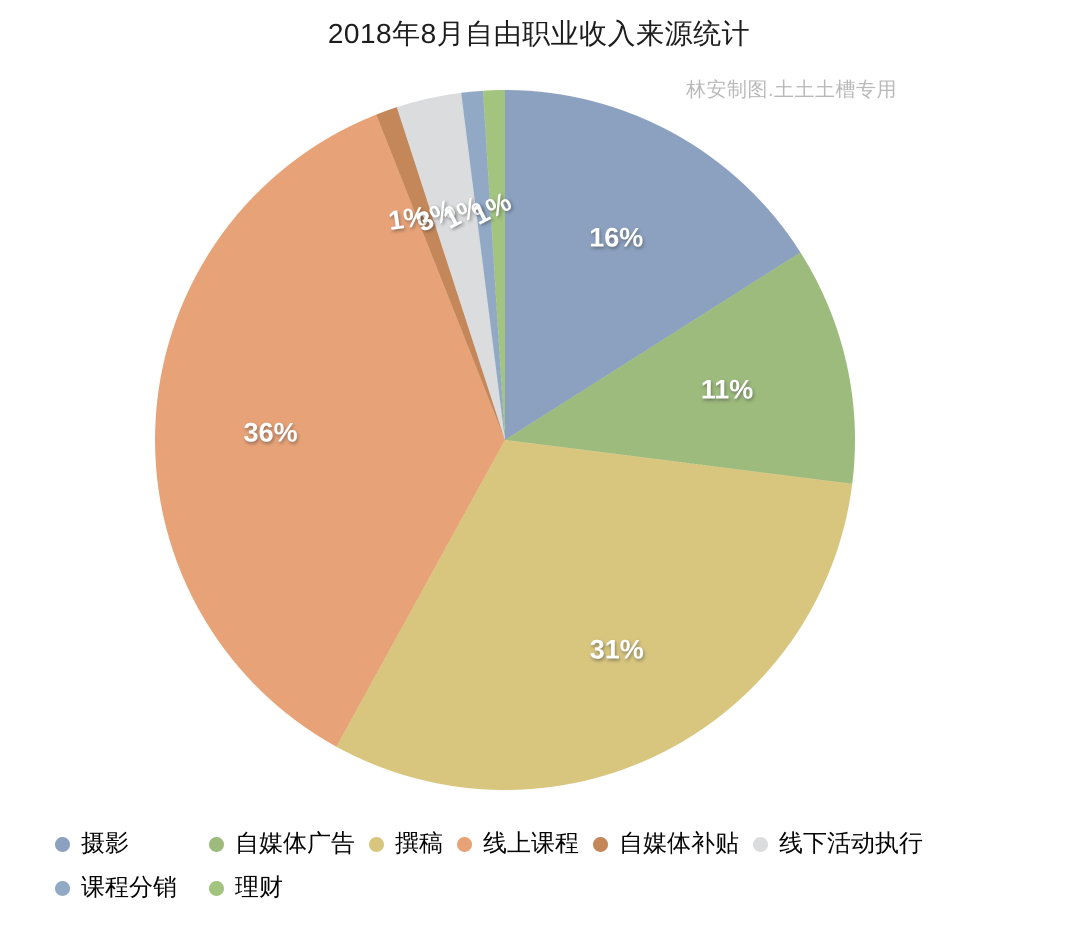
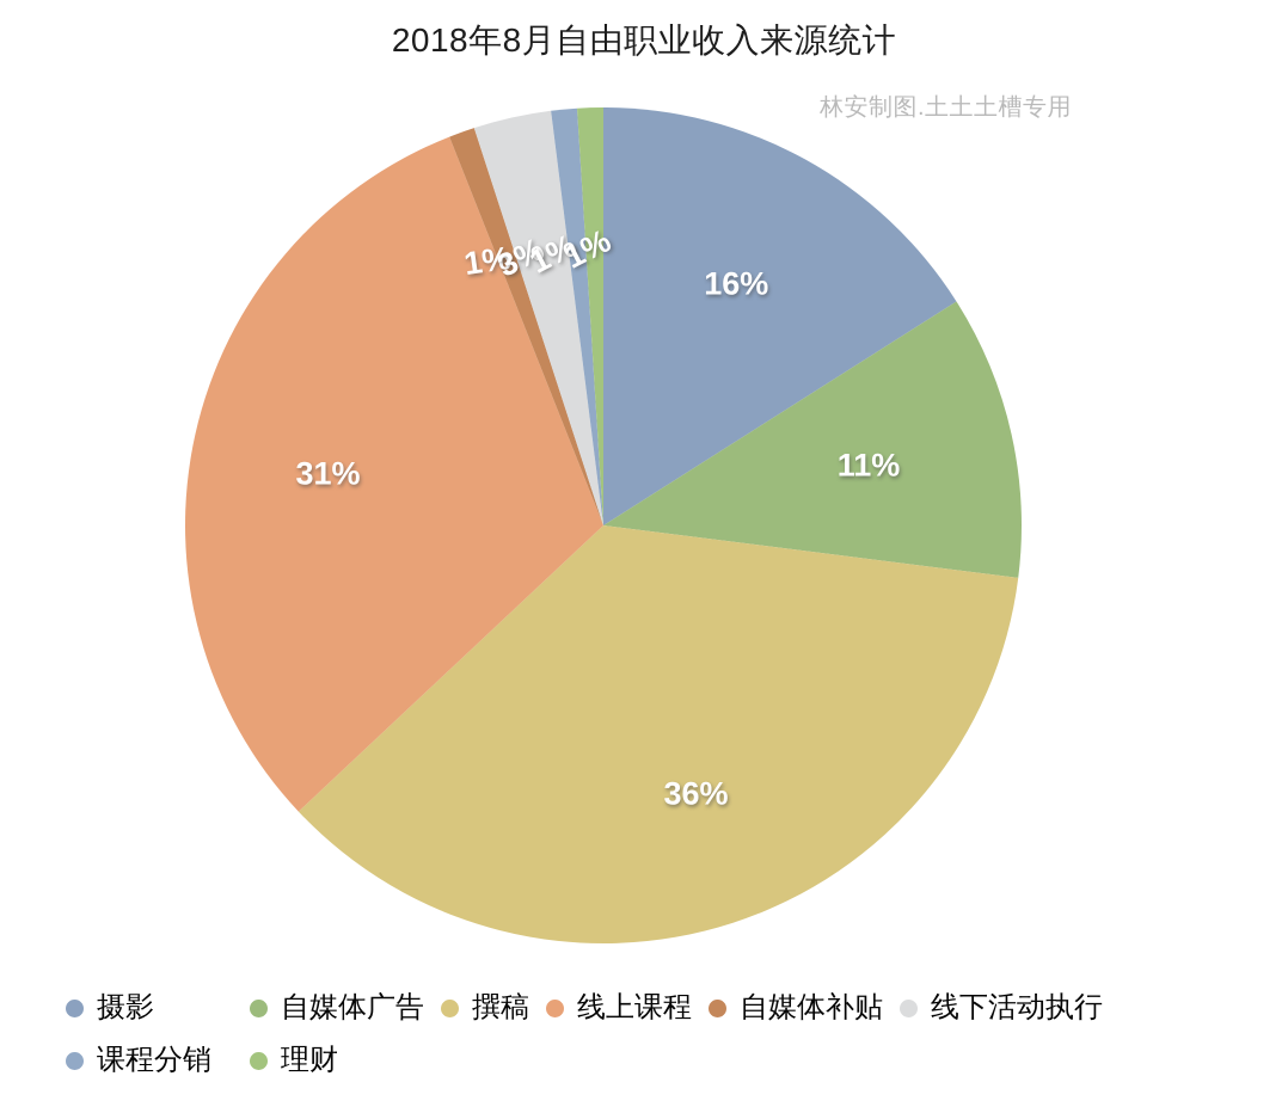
撰稿: 31% -> 36%
线上课程: 36% -> 31%
